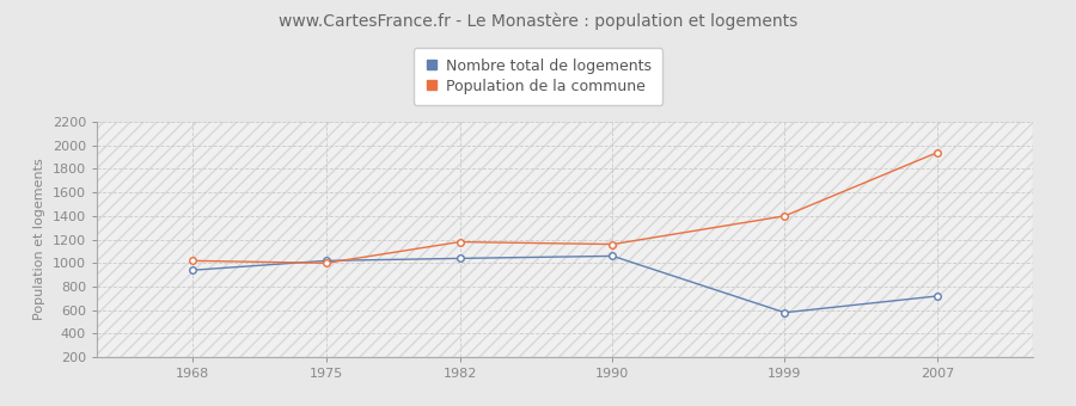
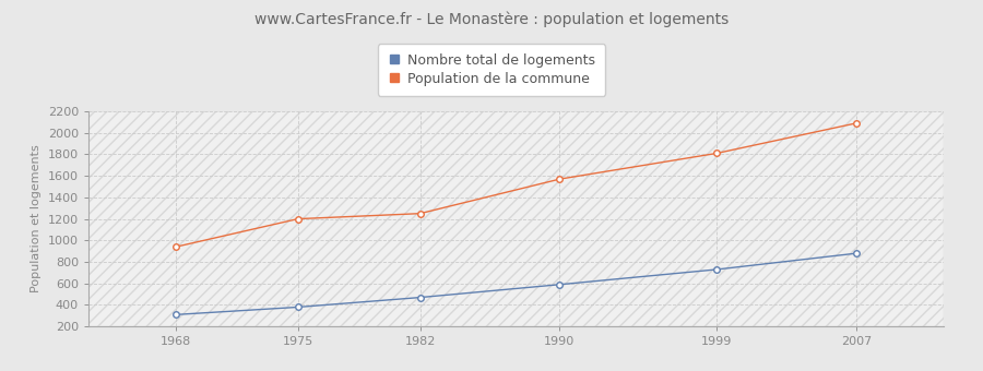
Nombre total de logements/1968: 940 -> 310
Population de la commune/1968: 1020 -> 940
Nombre total de logements/1975: 1020 -> 380
Population de la commune/1975: 1000 -> 1200
Nombre total de logements/1982: 1040 -> 470
Population de la commune/1982: 1180 -> 1250
Nombre total de logements/1990: 1060 -> 590
Population de la commune/1990: 1160 -> 1570
Nombre total de logements/1999: 580 -> 730
Population de la commune/1999: 1400 -> 1810
Nombre total de logements/2007: 720 -> 880
Population de la commune/2007: 1940 -> 2090
